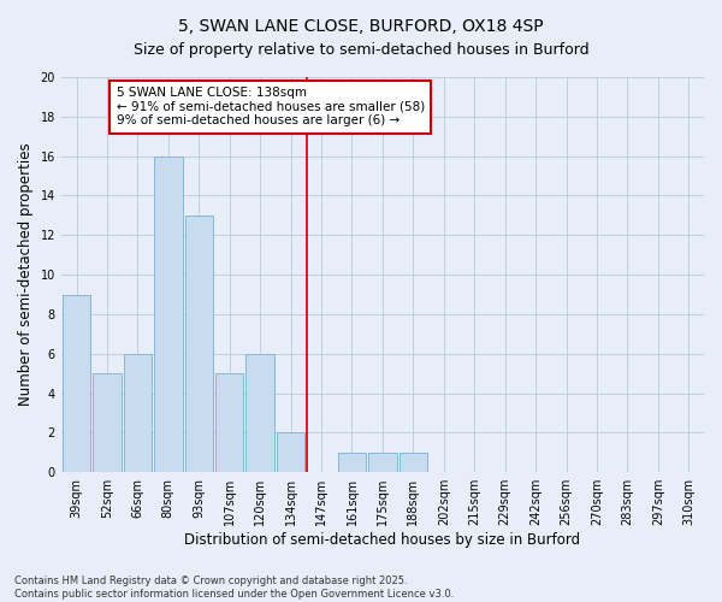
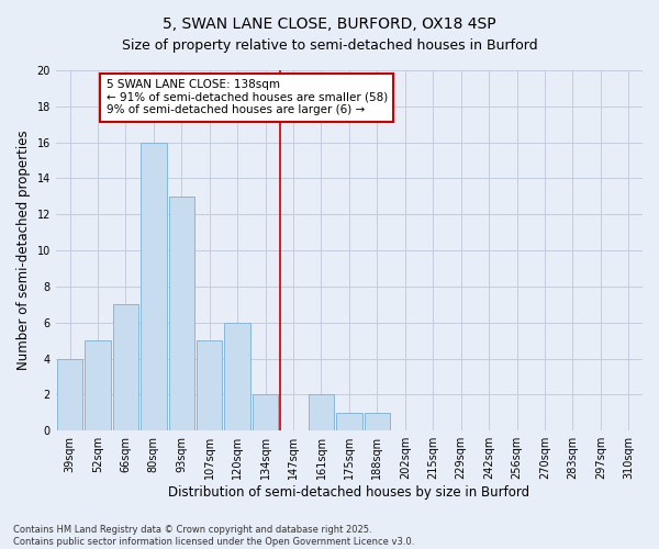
39sqm: 9 -> 4
66sqm: 6 -> 7
161sqm: 1 -> 2
